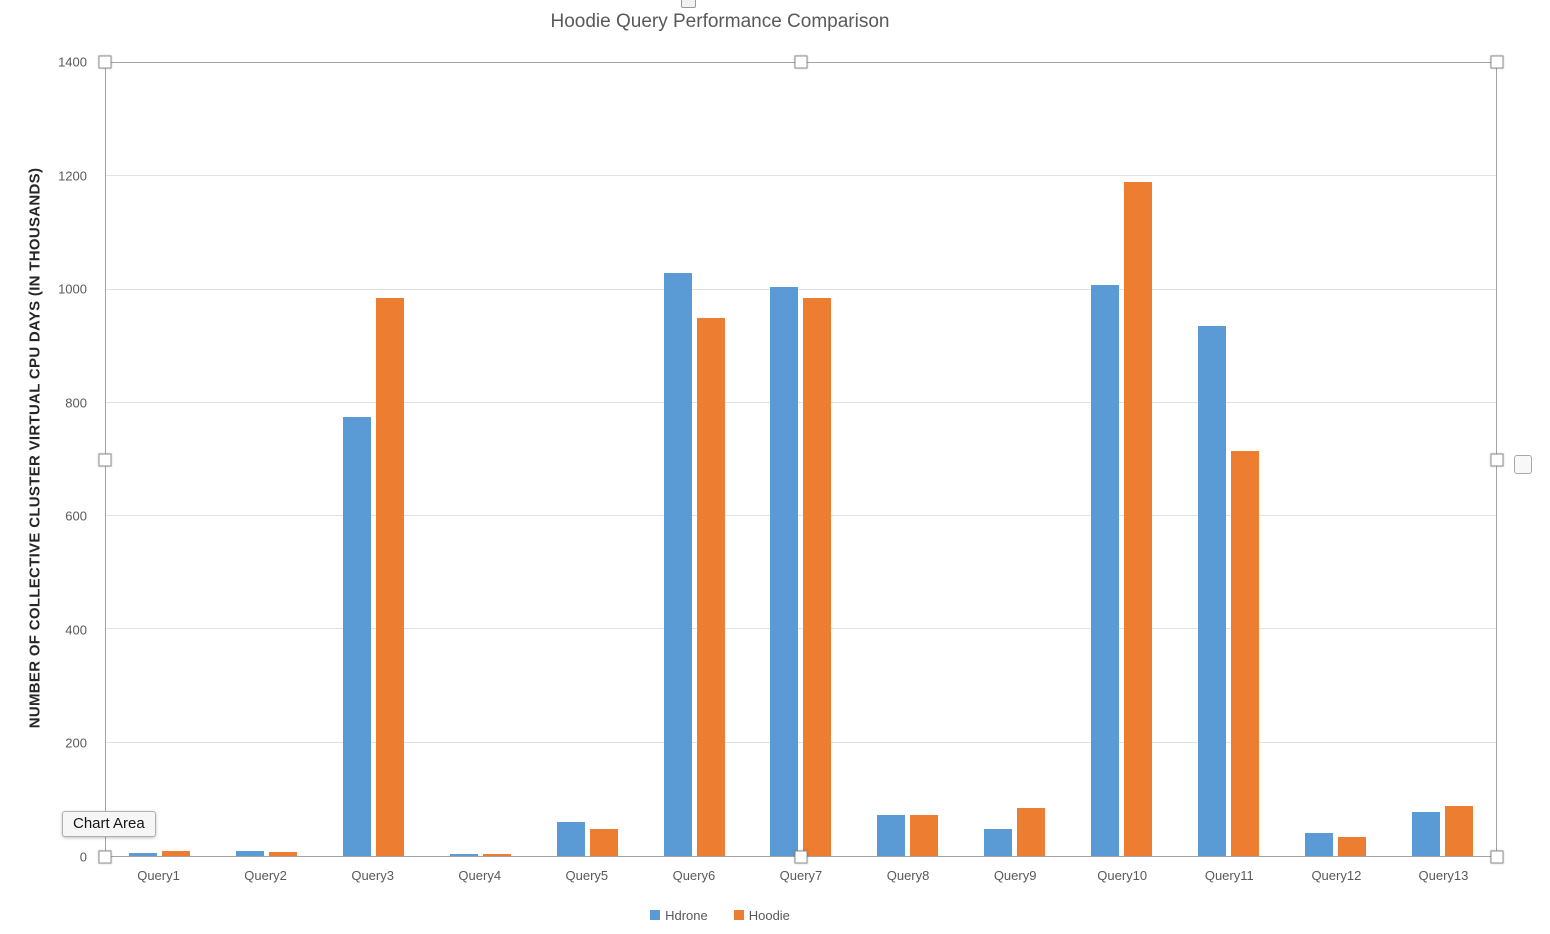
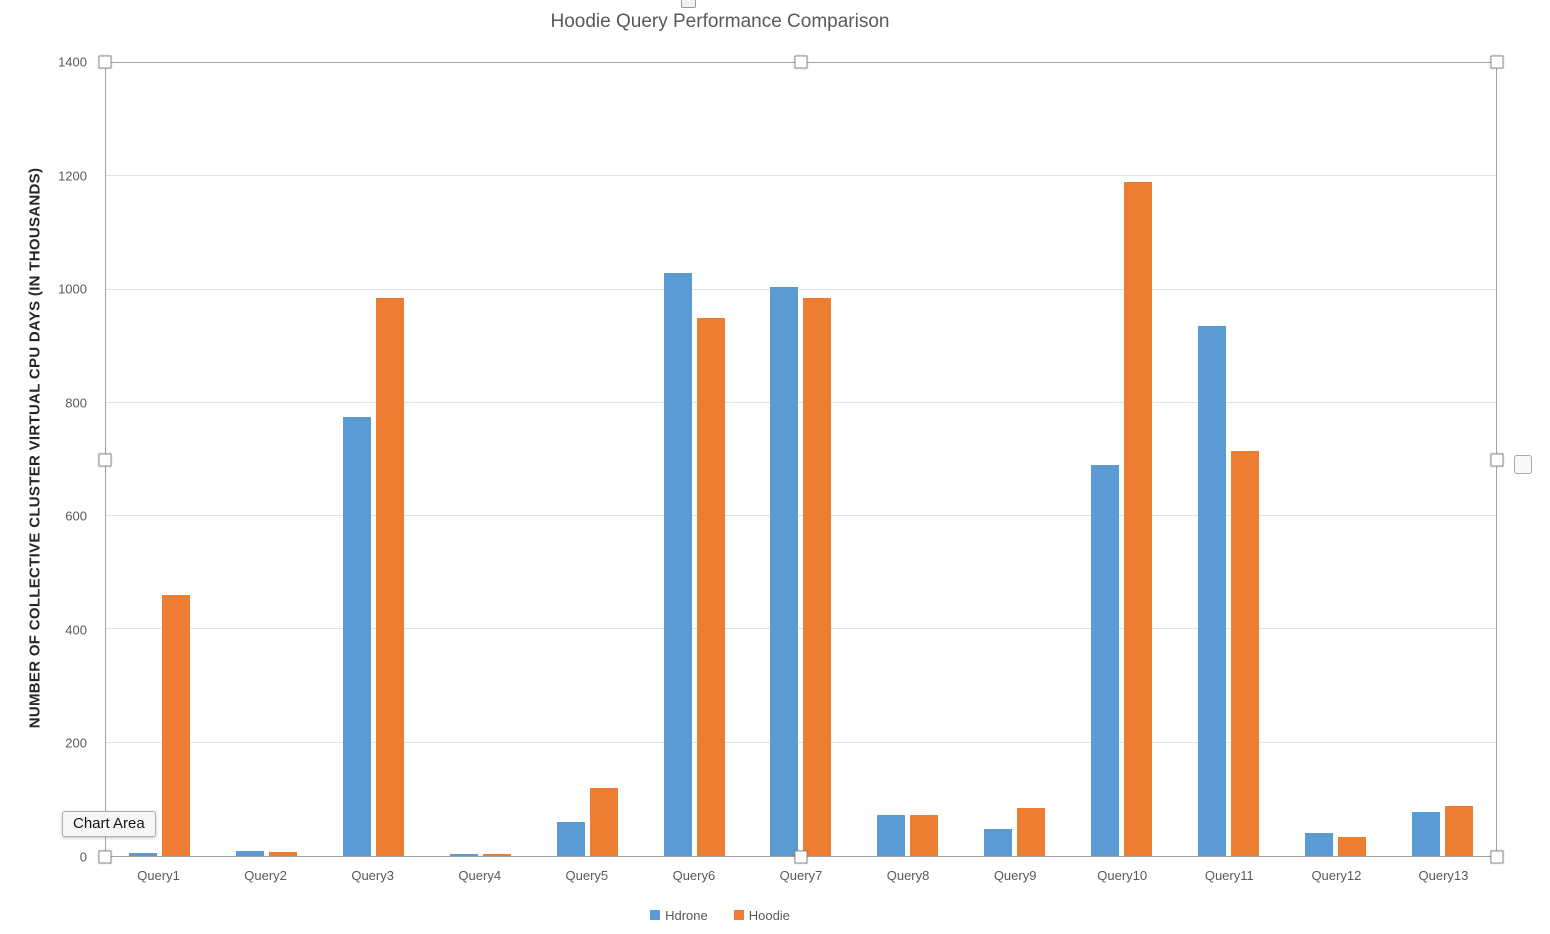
Hoodie/Query1: 10 -> 460
Hoodie/Query5: 50 -> 120
Hdrone/Query10: 1010 -> 690
